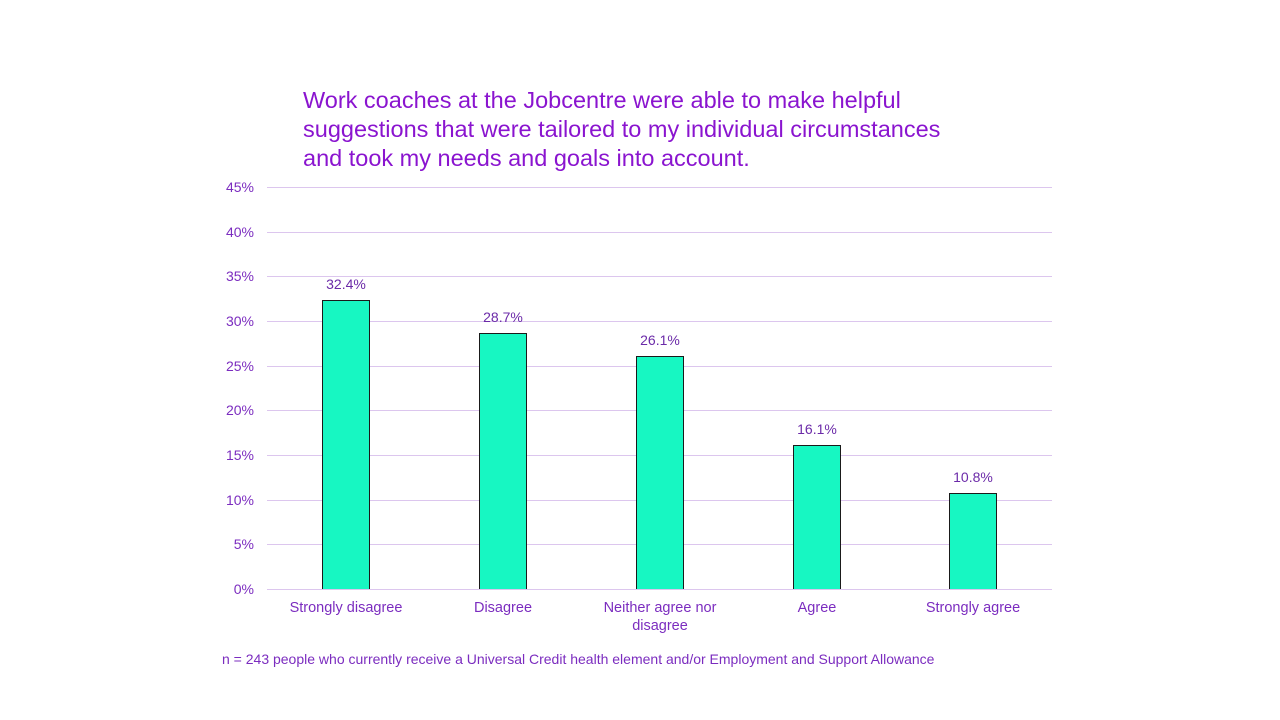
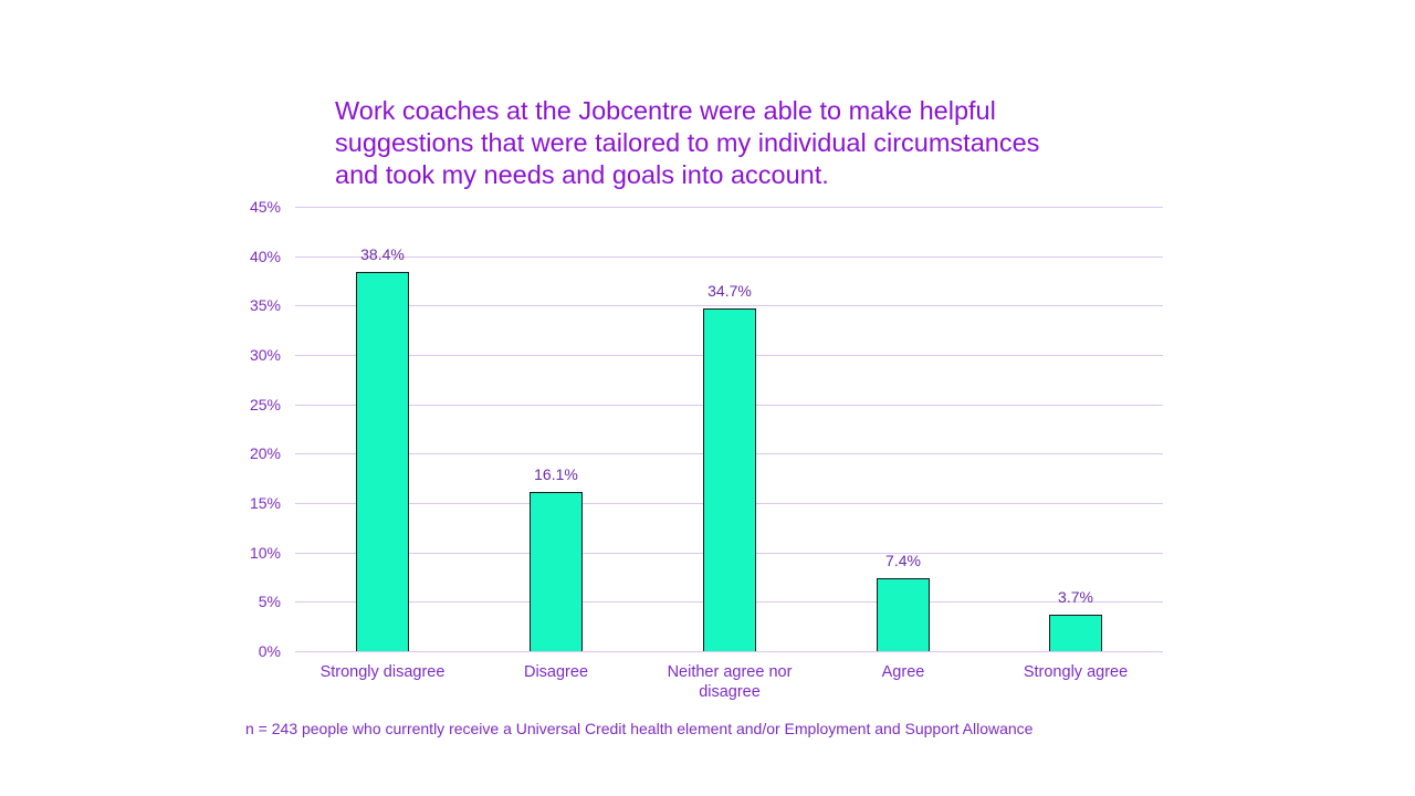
Strongly disagree: 32.4% -> 38.4%
Disagree: 28.7% -> 16.1%
Neither agree nor disagree: 26.1% -> 34.7%
Agree: 16.1% -> 7.4%
Strongly agree: 10.8% -> 3.7%
